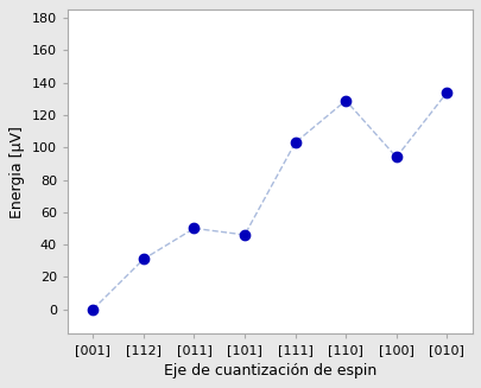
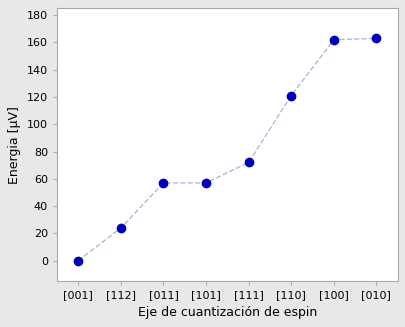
[112]: 31 -> 24
[011]: 50 -> 57
[101]: 46 -> 57
[111]: 103 -> 72
[110]: 129 -> 121
[100]: 94 -> 162
[010]: 134 -> 163
